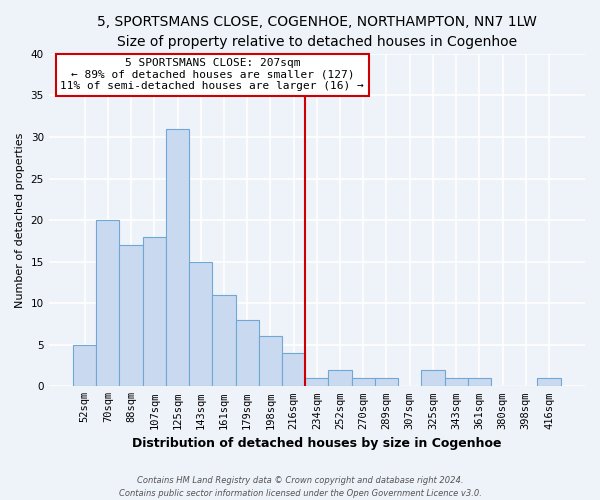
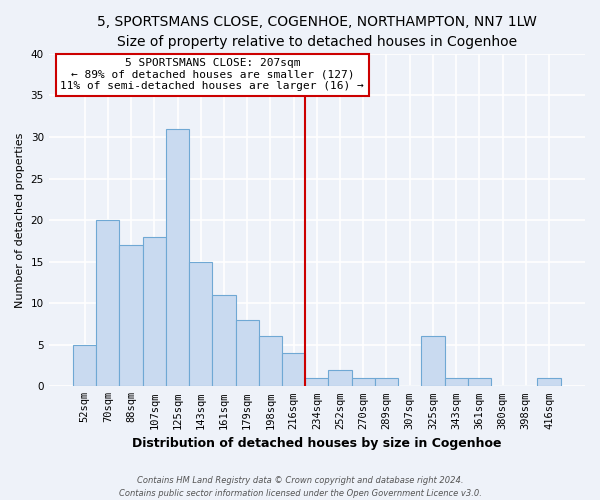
325sqm: 2 -> 6
